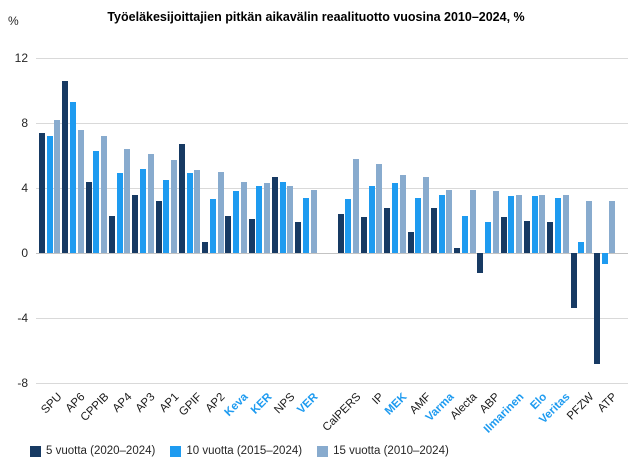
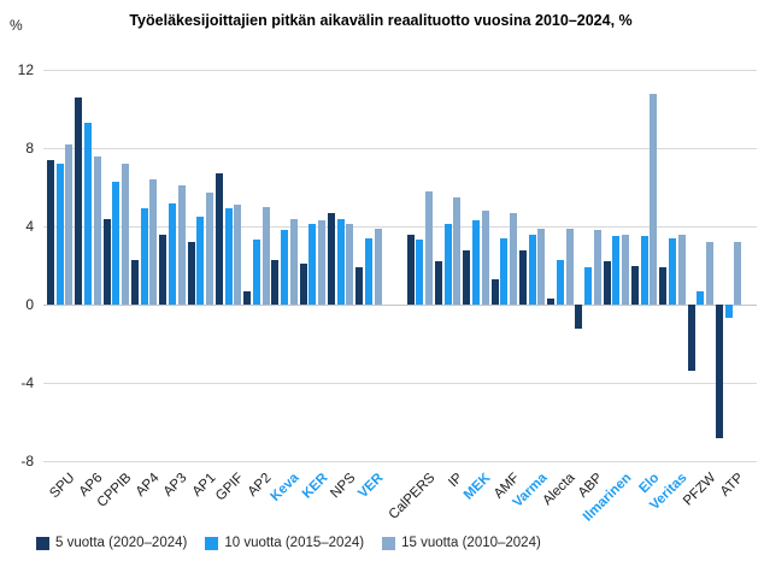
5 vuotta (2020–2024)/CalPERS: 2.4 -> 3.6
15 vuotta (2010–2024)/Elo: 3.6 -> 10.8
